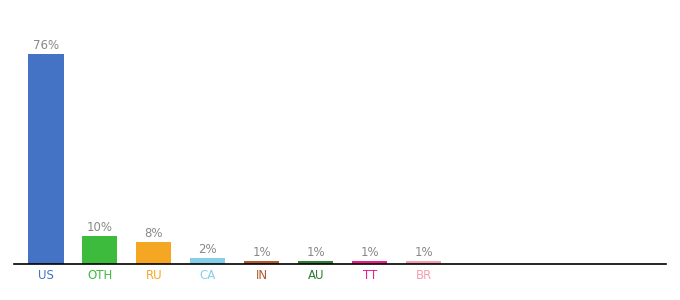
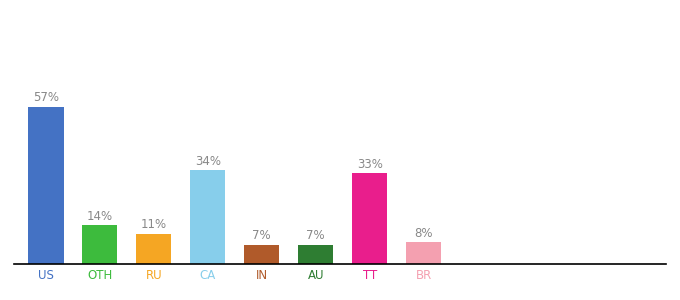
US: 76% -> 57%
OTH: 10% -> 14%
RU: 8% -> 11%
CA: 2% -> 34%
IN: 1% -> 7%
AU: 1% -> 7%
TT: 1% -> 33%
BR: 1% -> 8%
